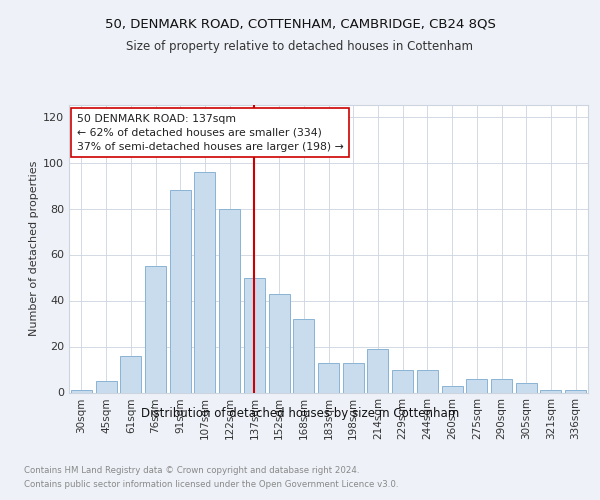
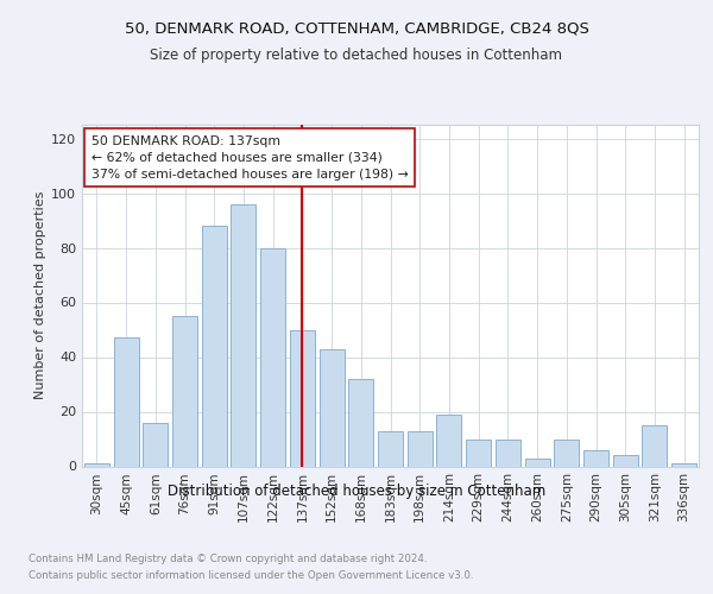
45sqm: 5 -> 47
275sqm: 6 -> 10
321sqm: 1 -> 15
